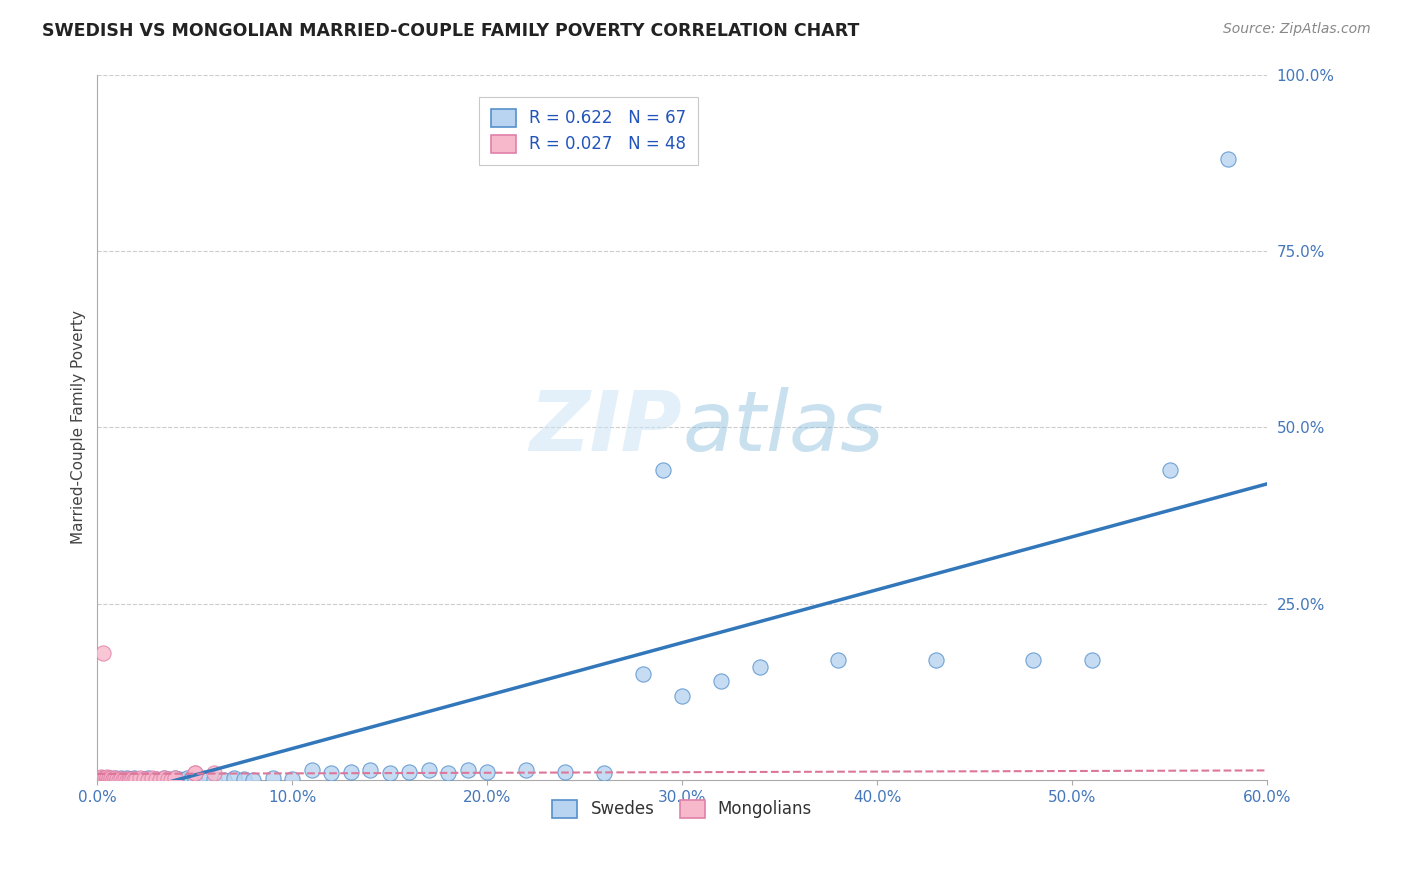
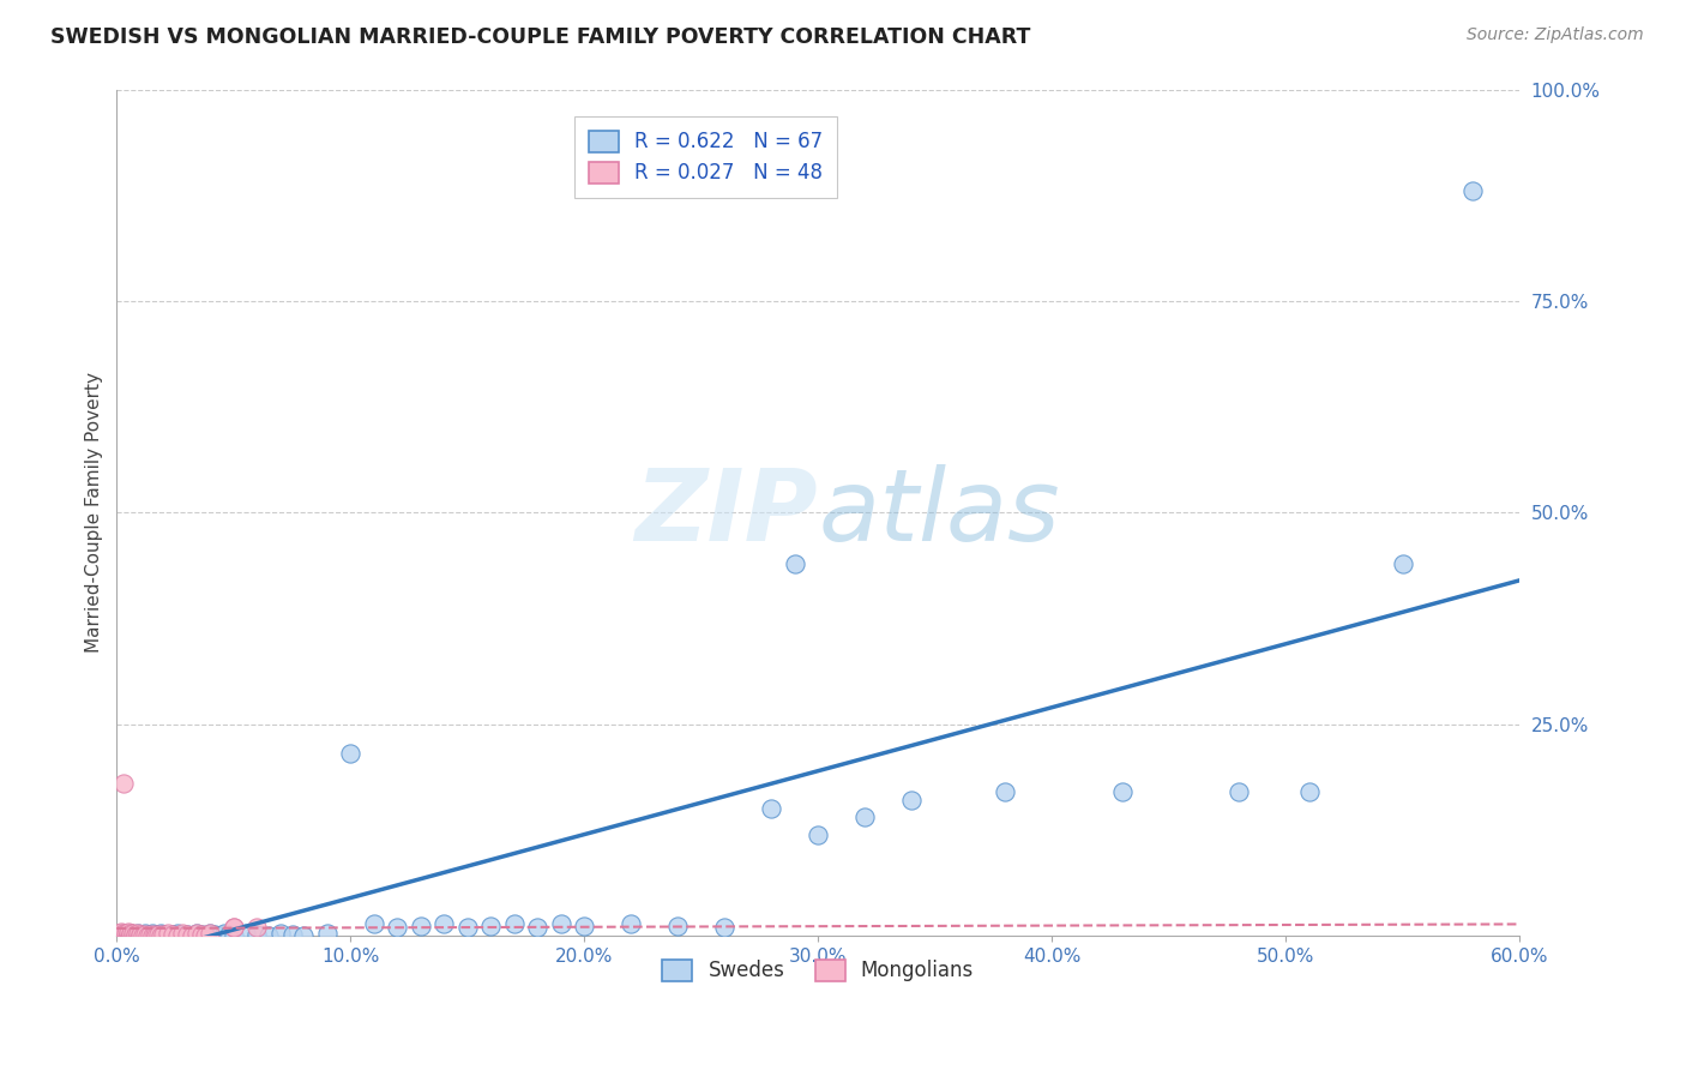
Swedes/10.0%: 0.2% -> 21.6%
